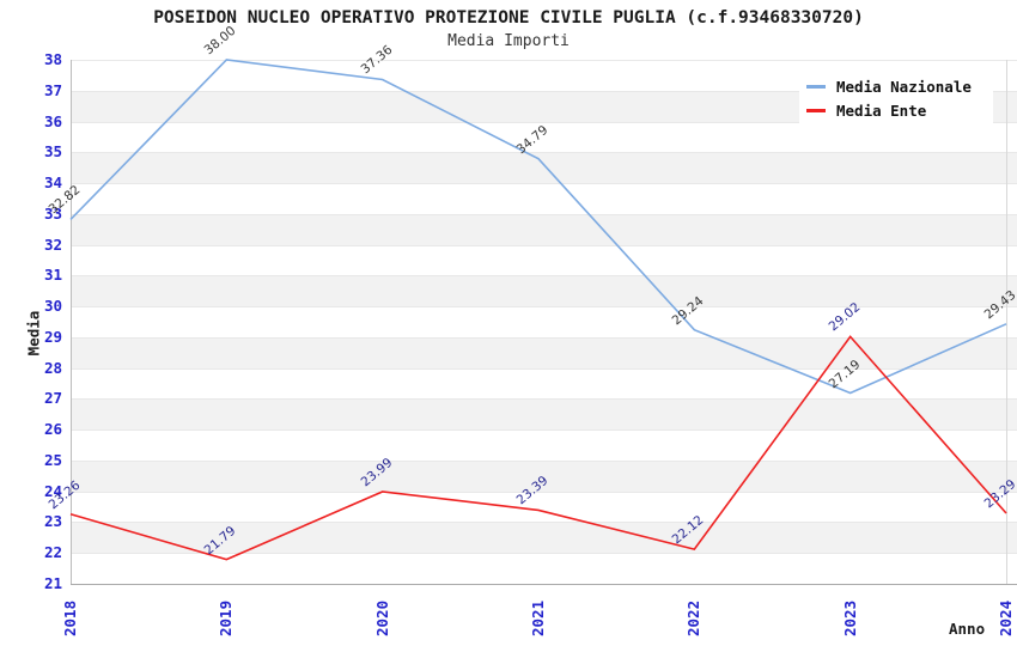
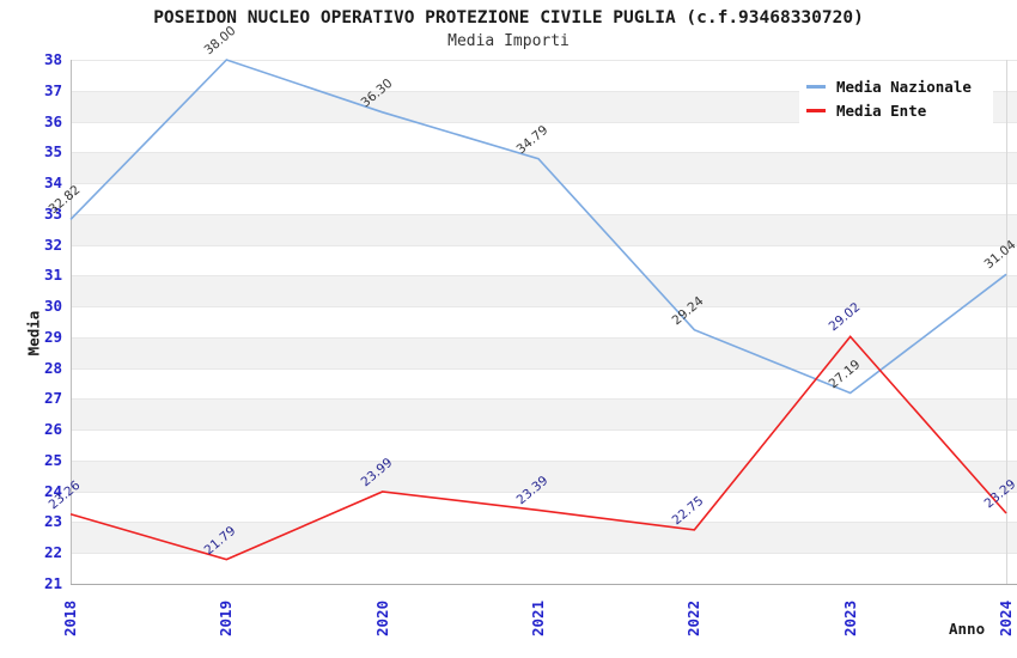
Media Nazionale/2020: 37.36 -> 36.30
Media Ente/2022: 22.12 -> 22.75
Media Nazionale/2024: 29.43 -> 31.04
